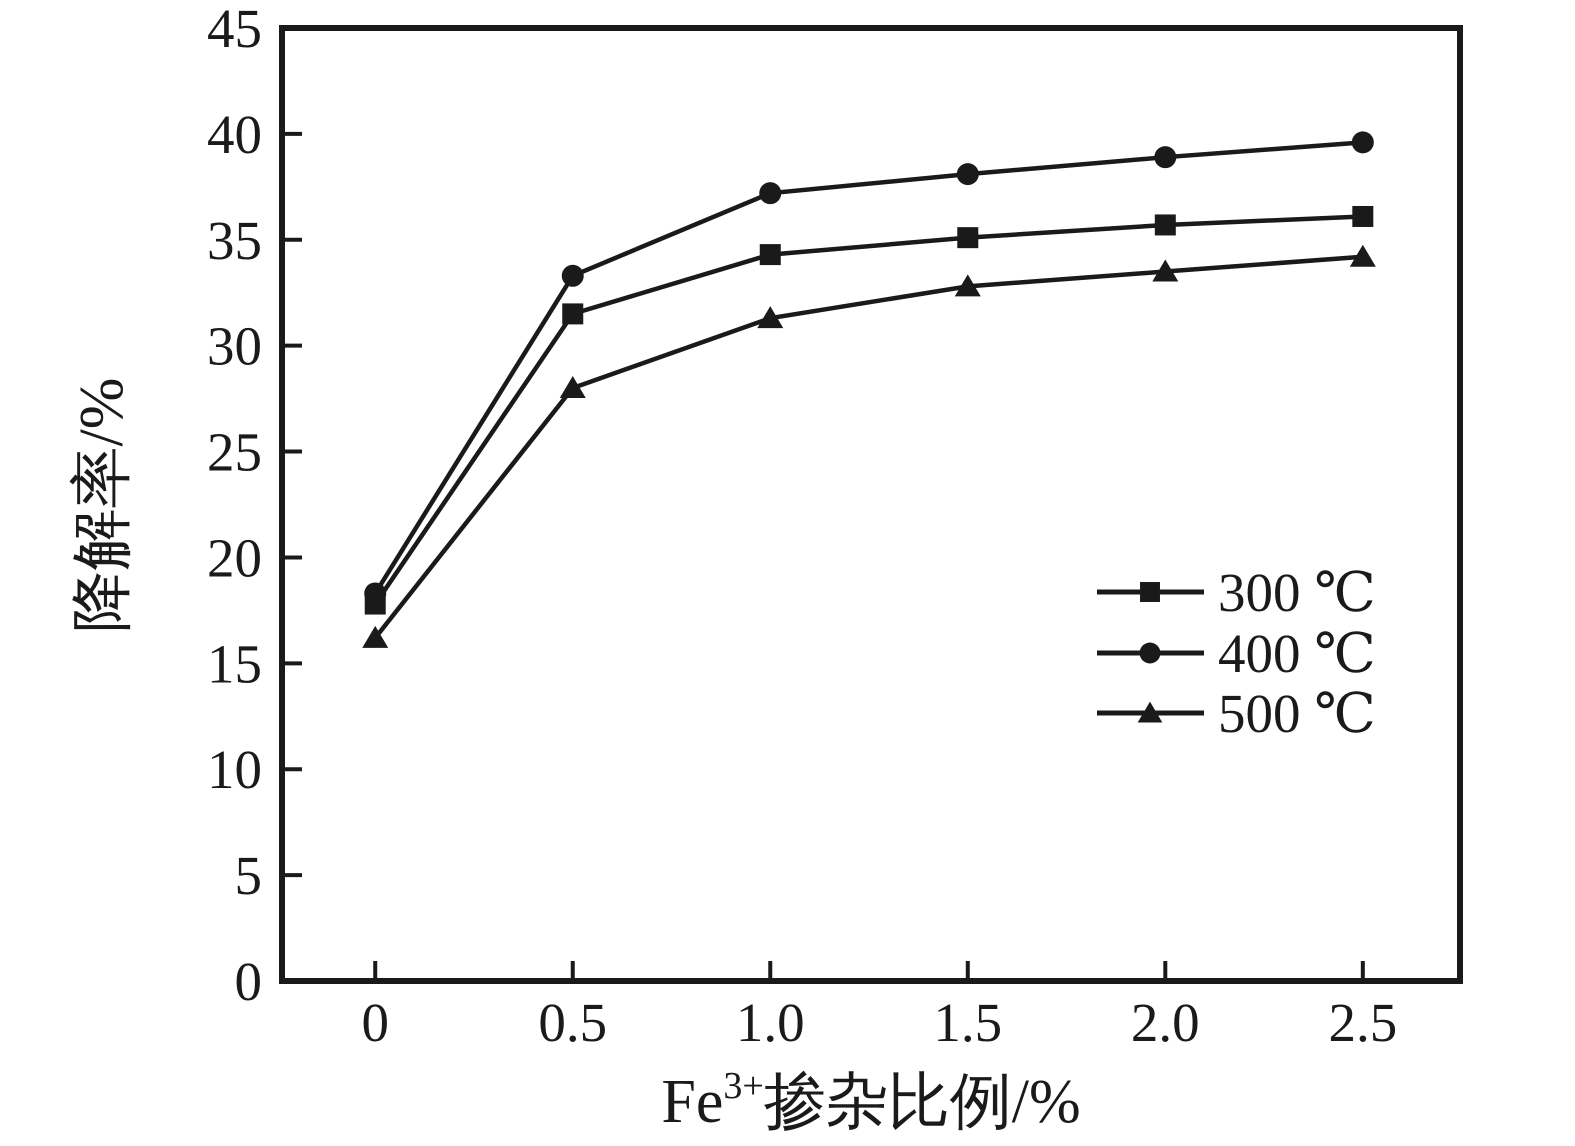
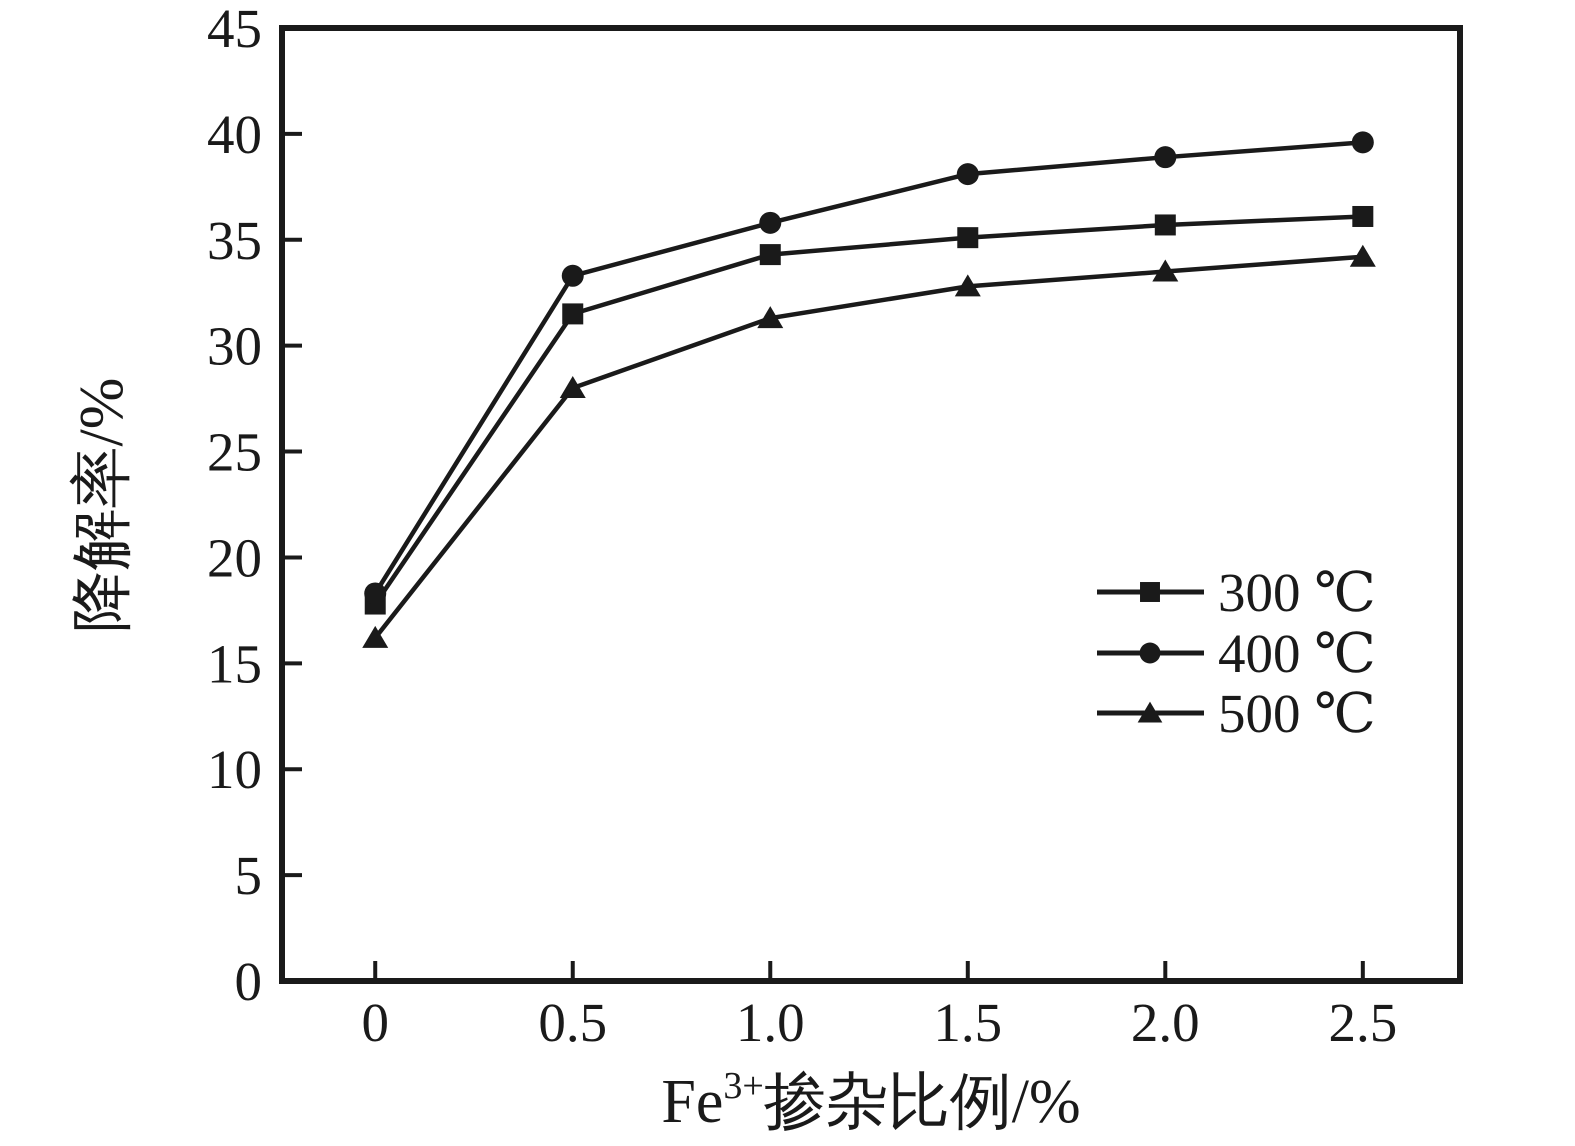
400 ℃/1.0: 37.2 -> 35.8
